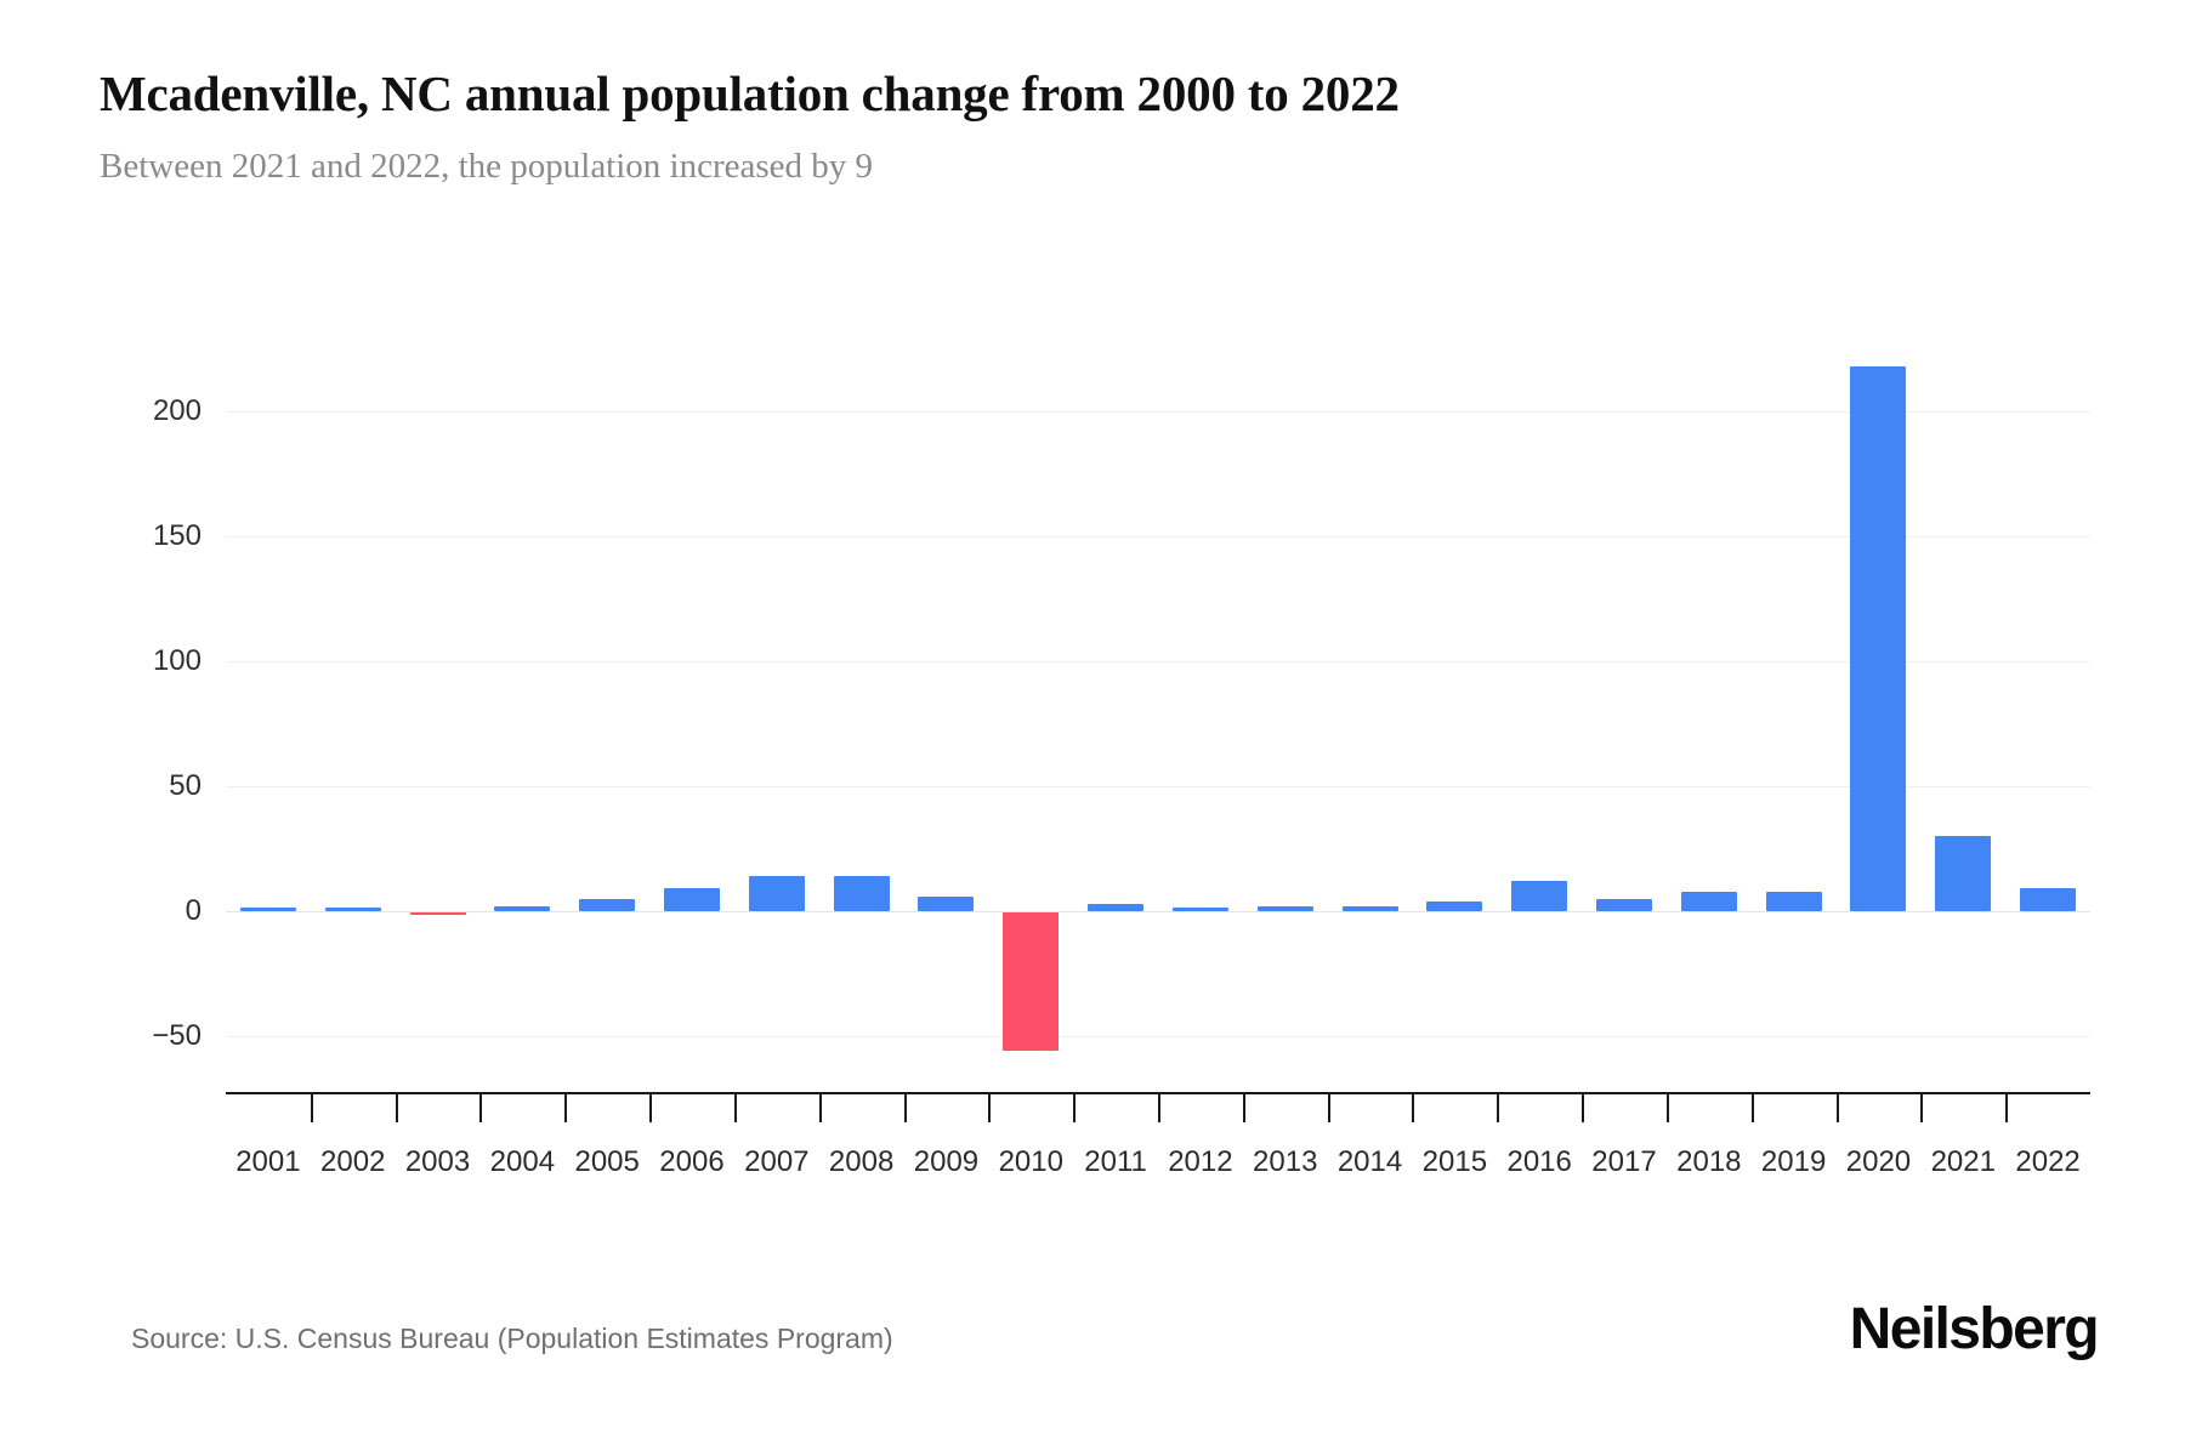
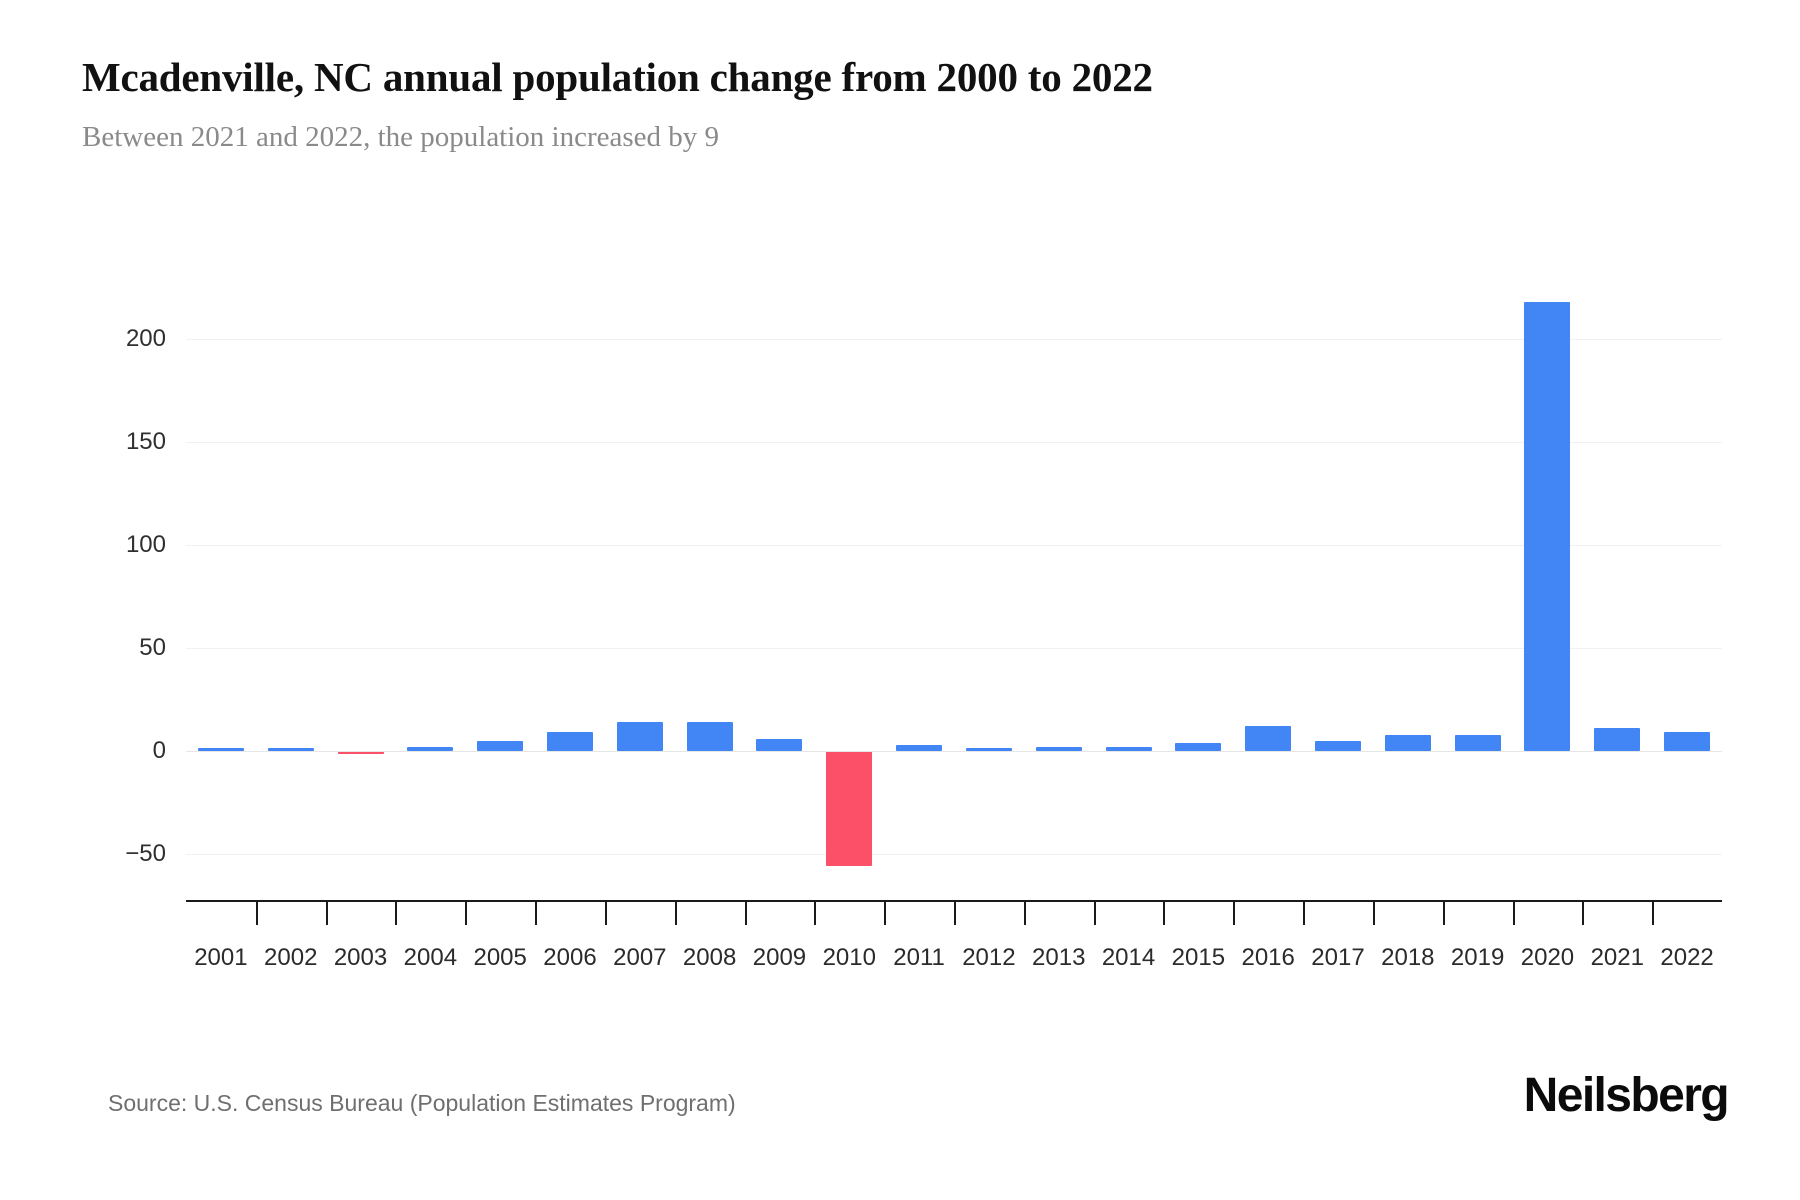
2021: 30 -> 11
